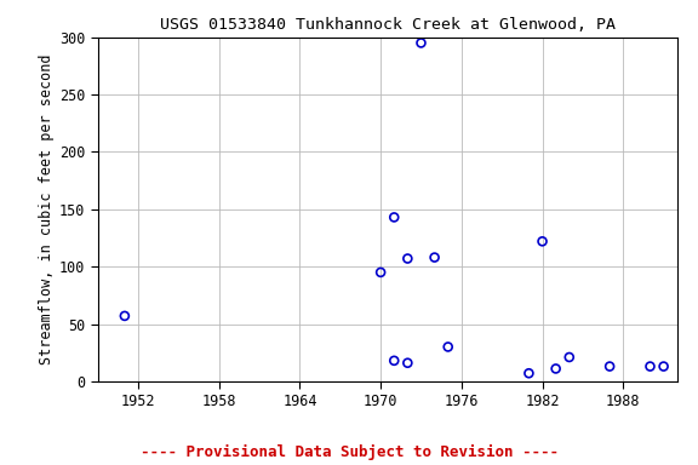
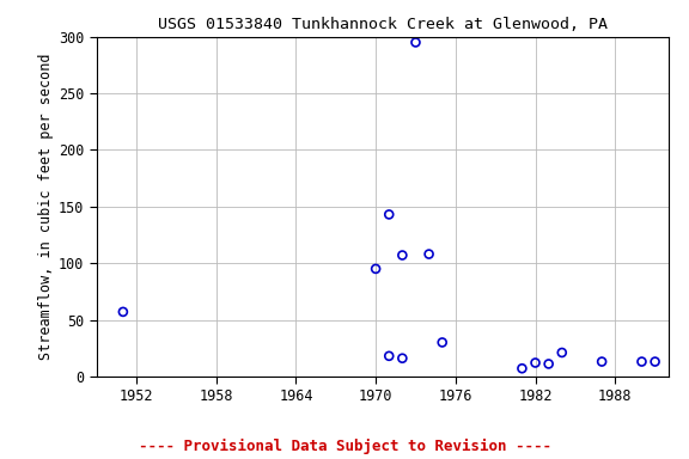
1982: 122 -> 12
